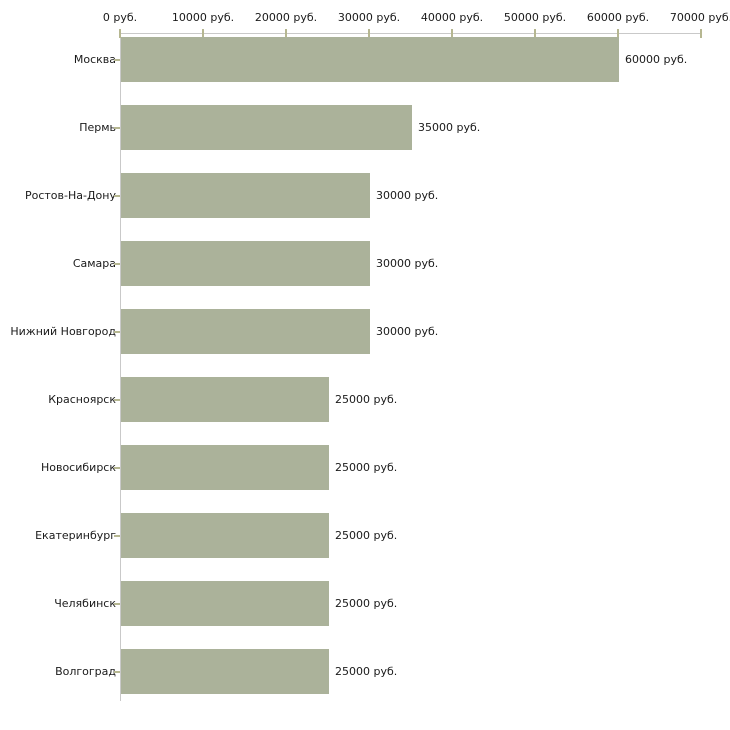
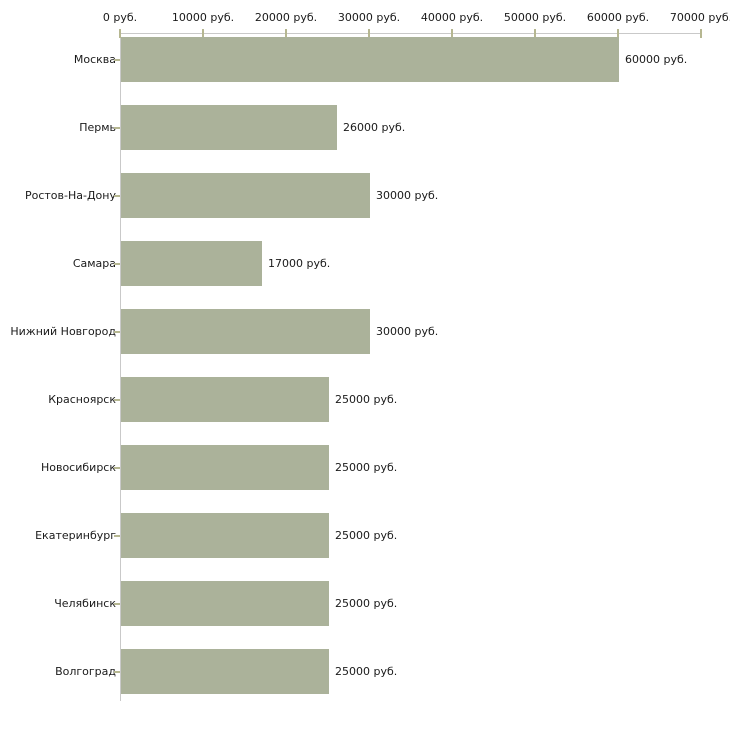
Пермь: 35000 -> 26000
Самара: 30000 -> 17000
